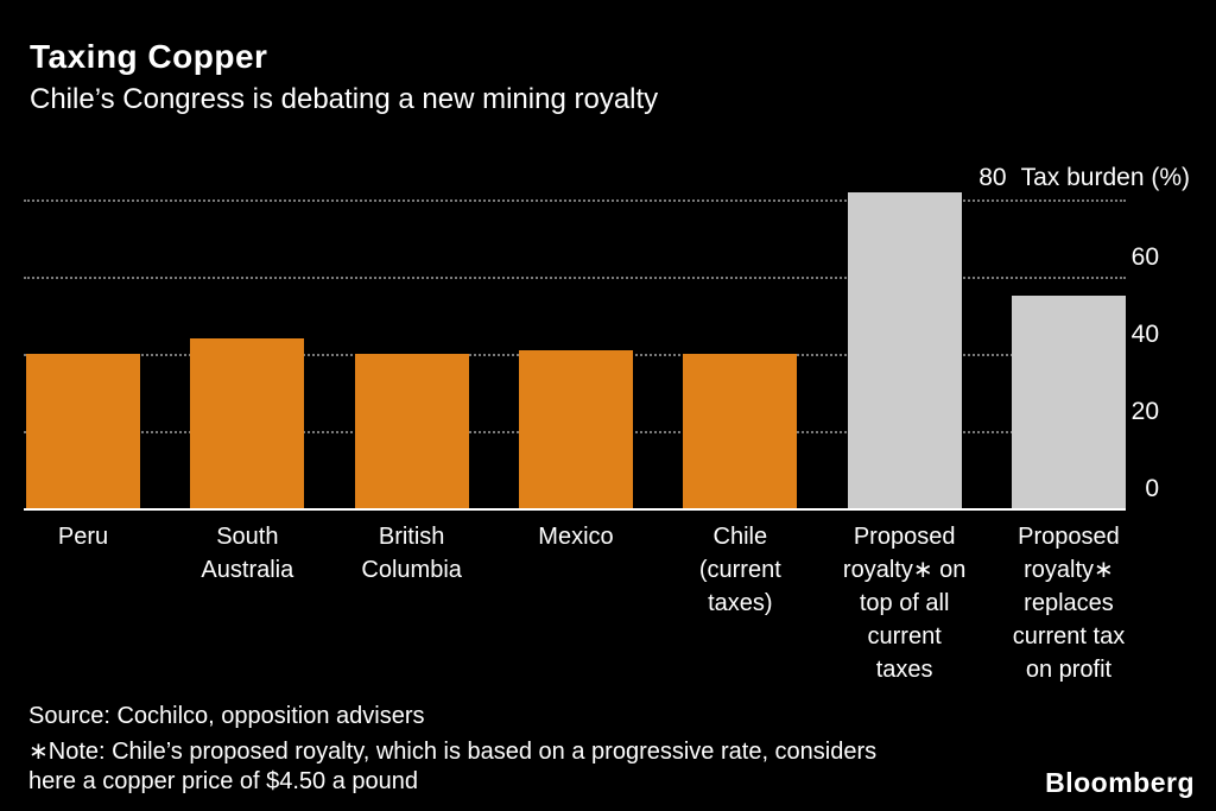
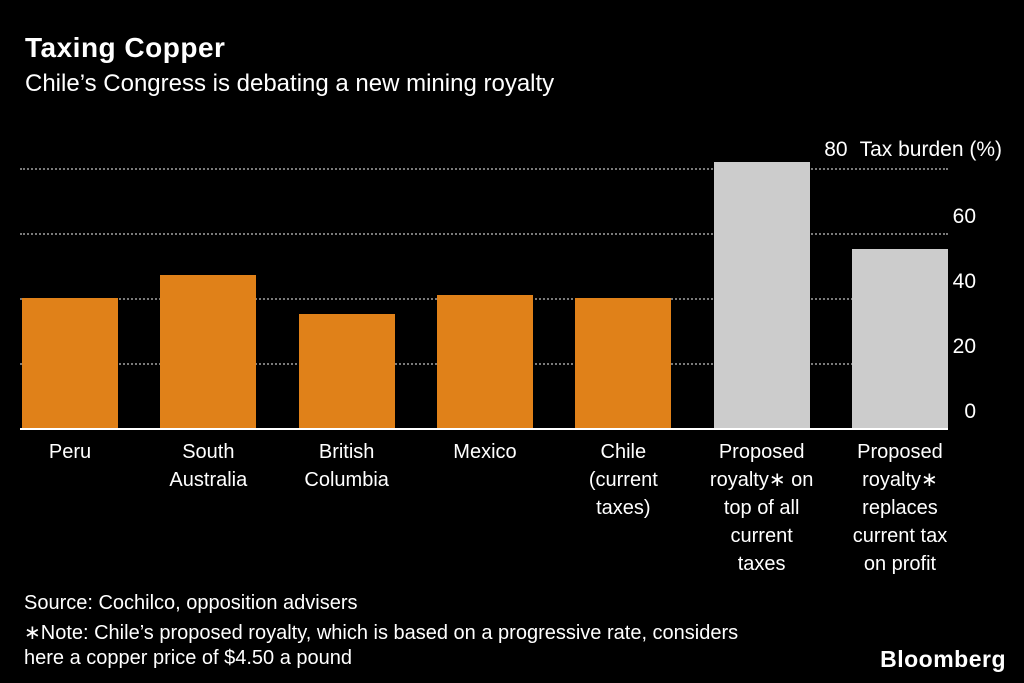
South Australia: 44 -> 47
British Columbia: 40 -> 35
